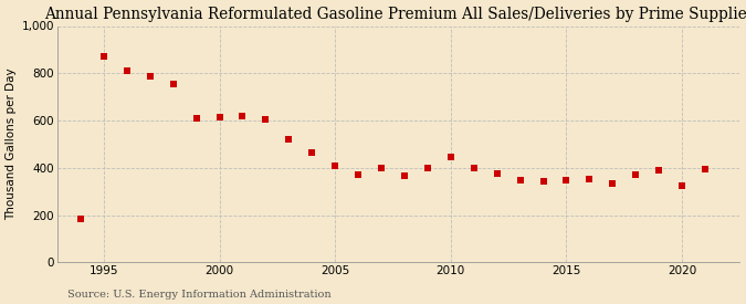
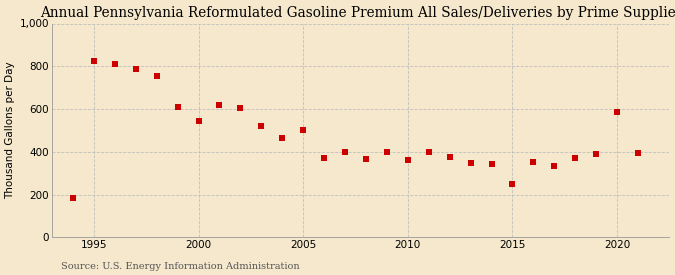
1995: 872 -> 825
2000: 612 -> 545
2005: 410 -> 500
2010: 448 -> 360
2015: 348 -> 250
2020: 325 -> 585
